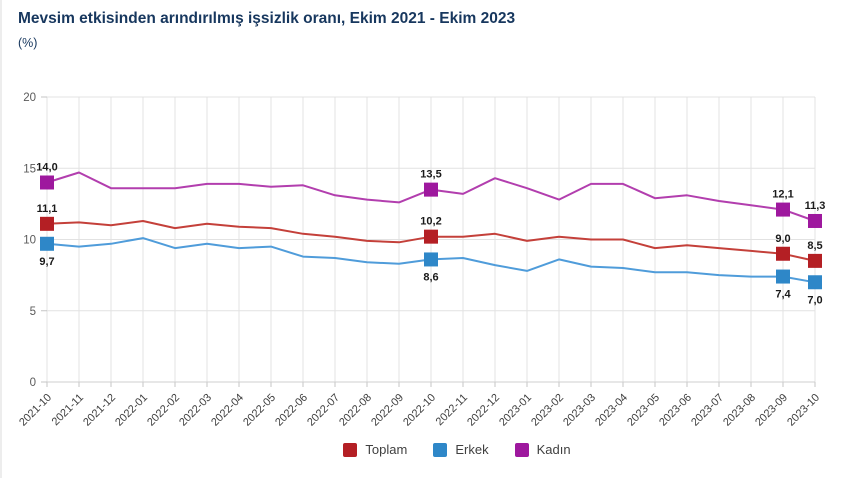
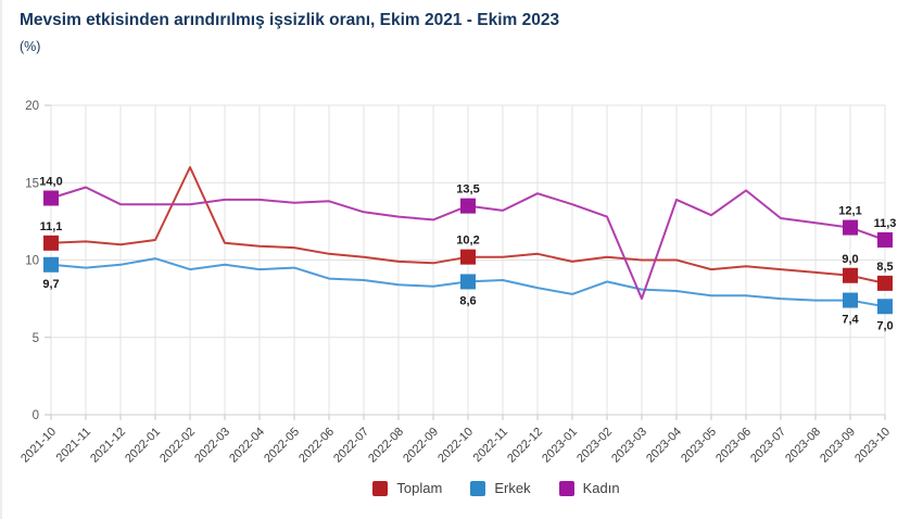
Toplam/2022-02: 10.8 -> 16.0
Kadın/2023-03: 13.9 -> 7.5
Kadın/2023-06: 13.1 -> 14.5
